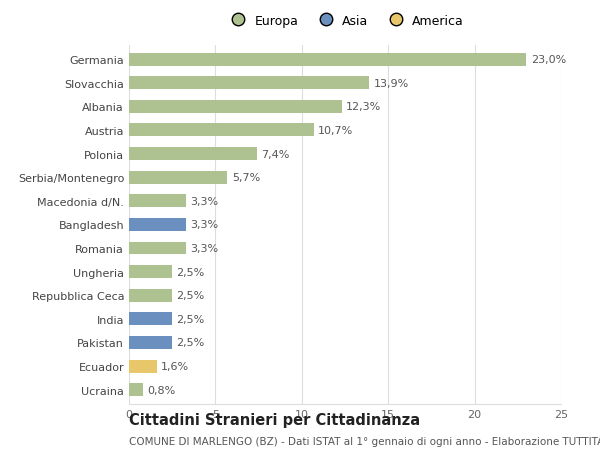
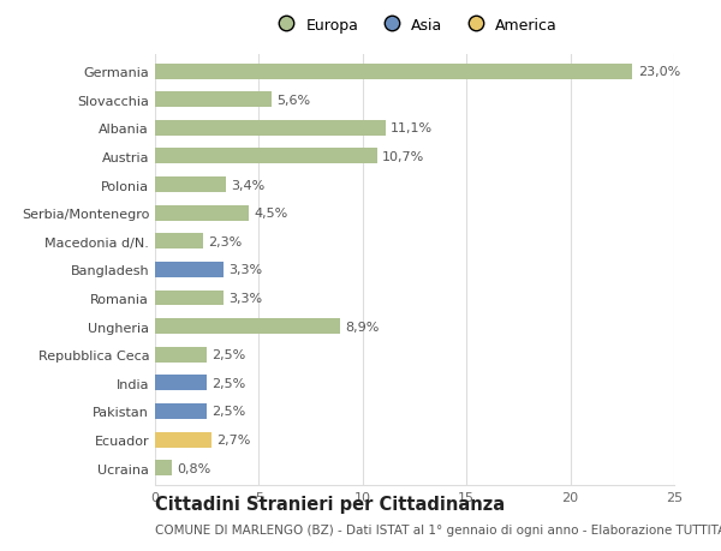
Slovacchia: 13,9% -> 5,6%
Albania: 12,3% -> 11,1%
Polonia: 7,4% -> 3,4%
Serbia/Montenegro: 5,7% -> 4,5%
Macedonia d/N.: 3,3% -> 2,3%
Ungheria: 2,5% -> 8,9%
Ecuador: 1,6% -> 2,7%
